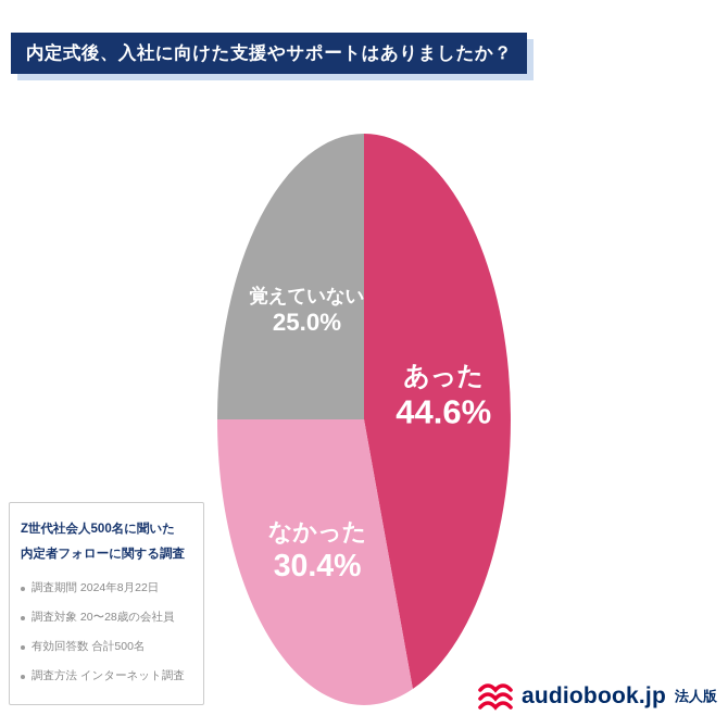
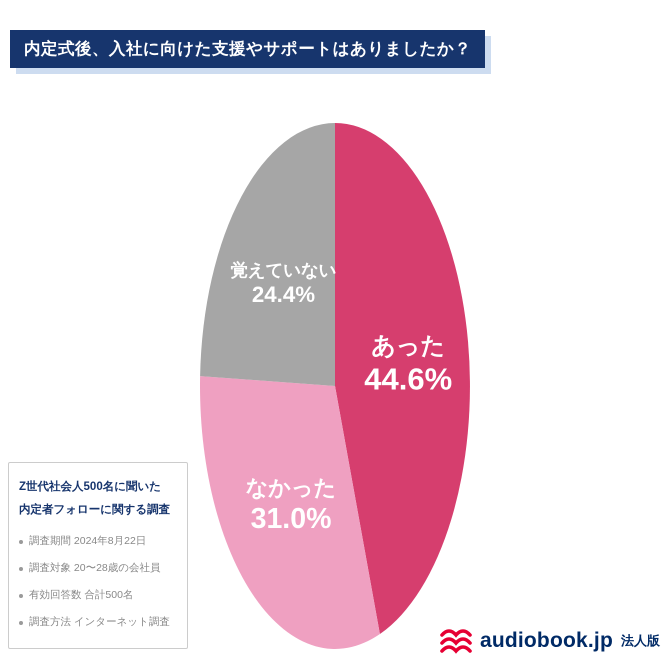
なかった: 30.4% -> 31.0%
覚えていない: 25.0% -> 24.4%
